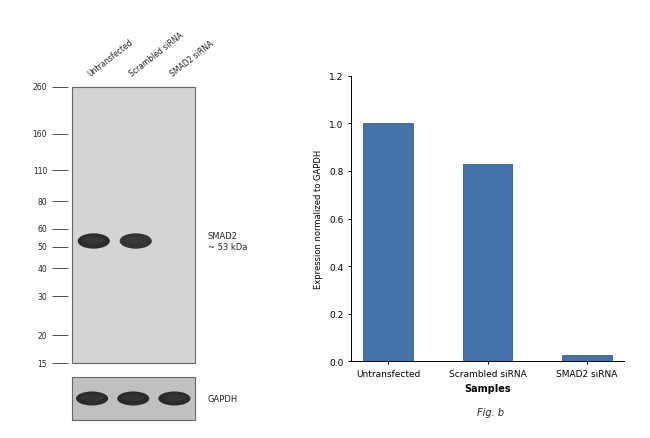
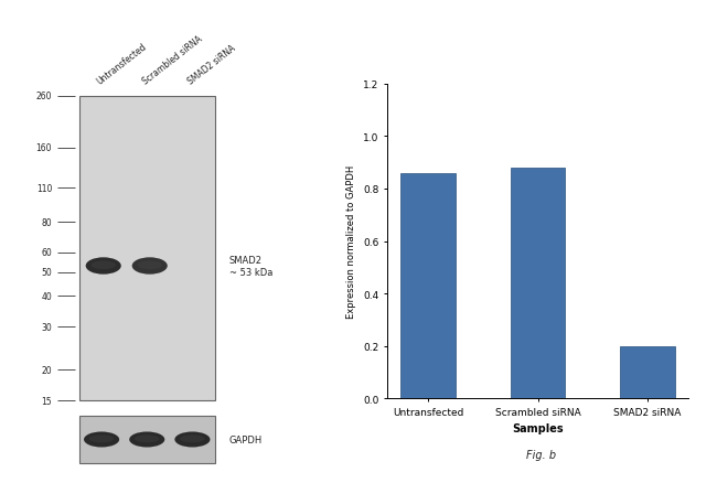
Untransfected: 1.000 -> 0.860
Scrambled siRNA: 0.830 -> 0.880
SMAD2 siRNA: 0.025 -> 0.200
